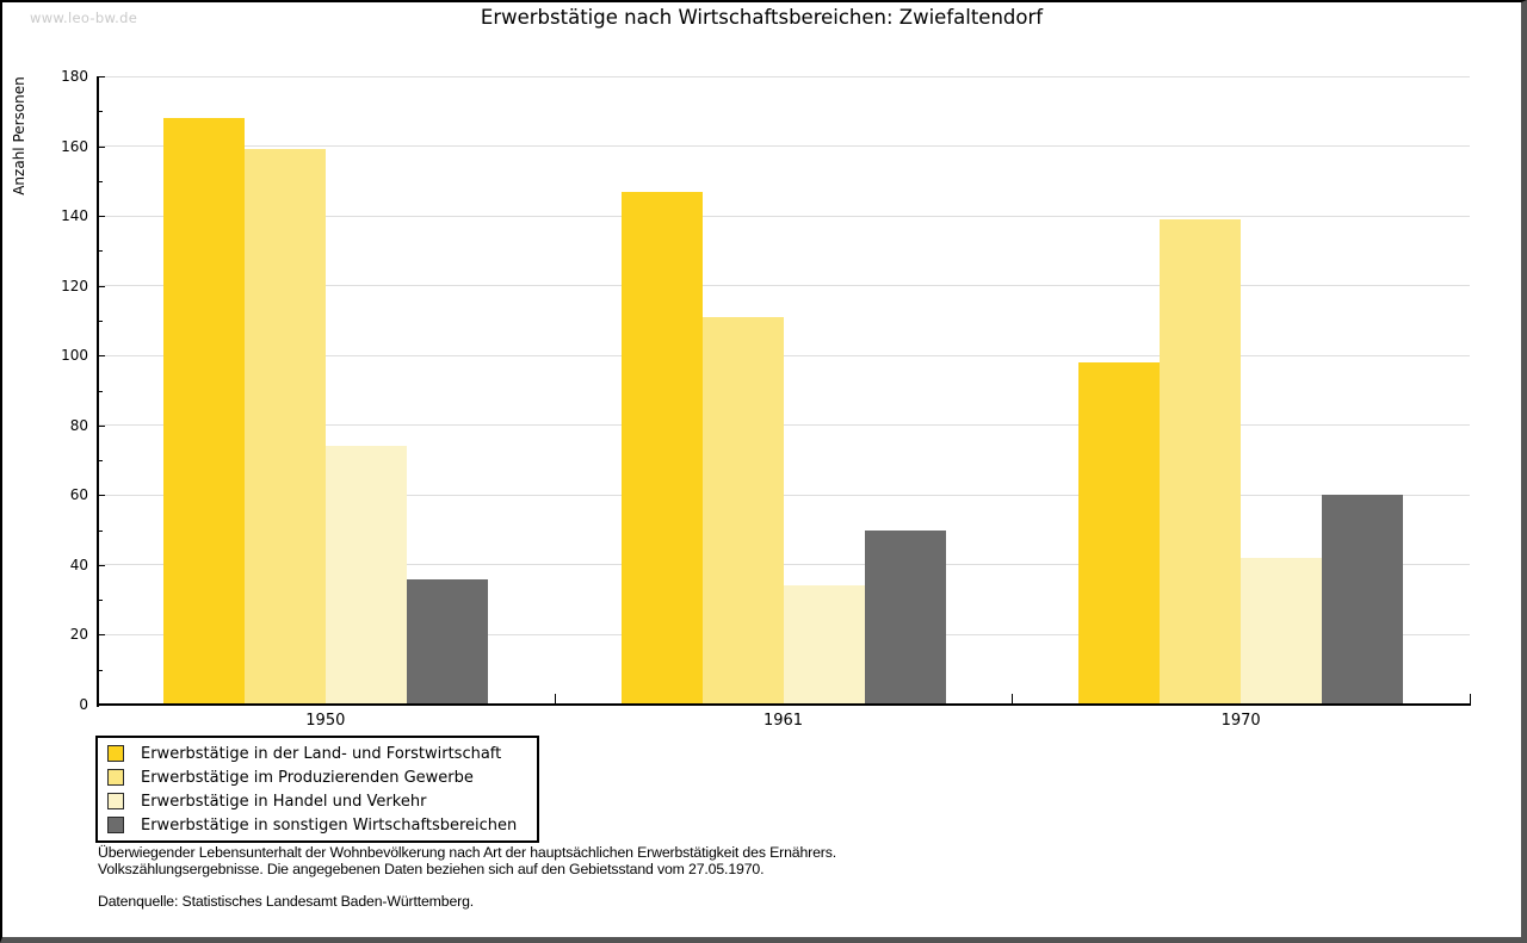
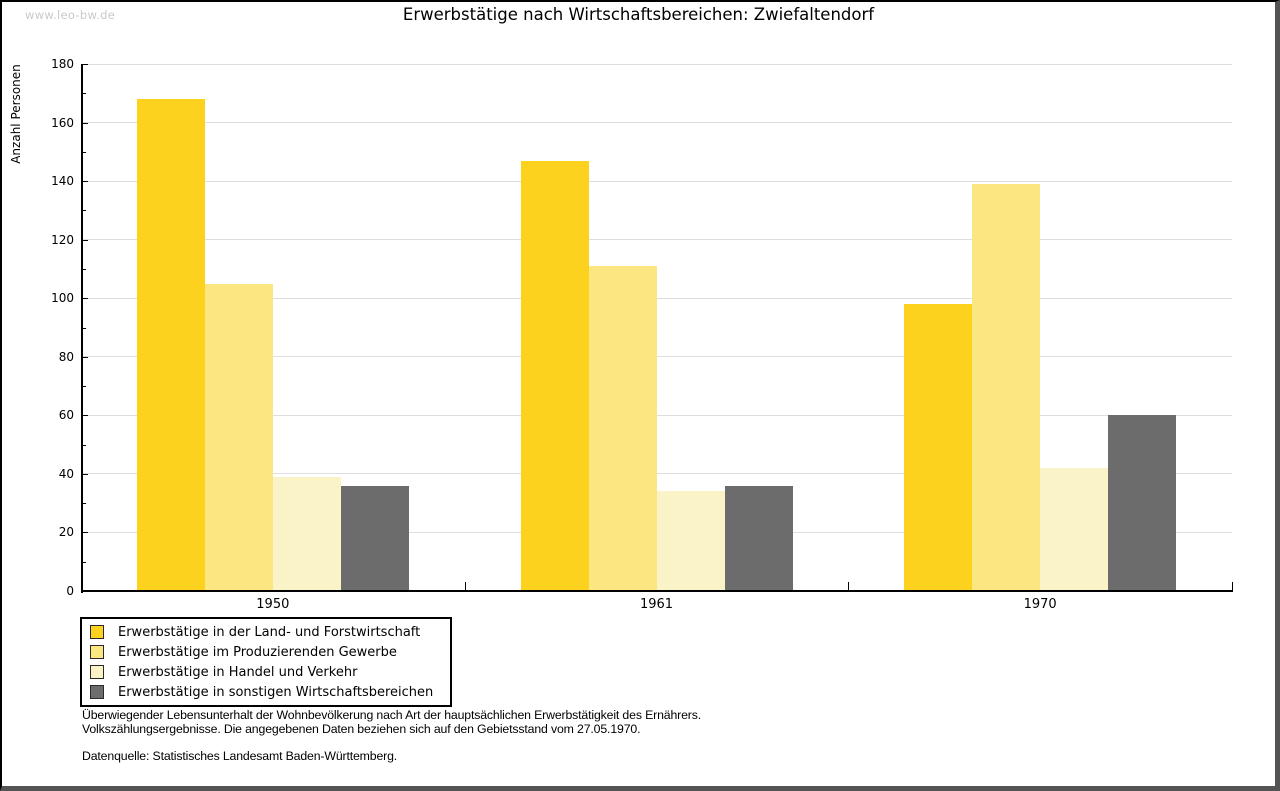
Erwerbstätige im Produzierenden Gewerbe/1950: 159 -> 105
Erwerbstätige in Handel und Verkehr/1950: 74 -> 39
Erwerbstätige in sonstigen Wirtschaftsbereichen/1961: 50 -> 36
